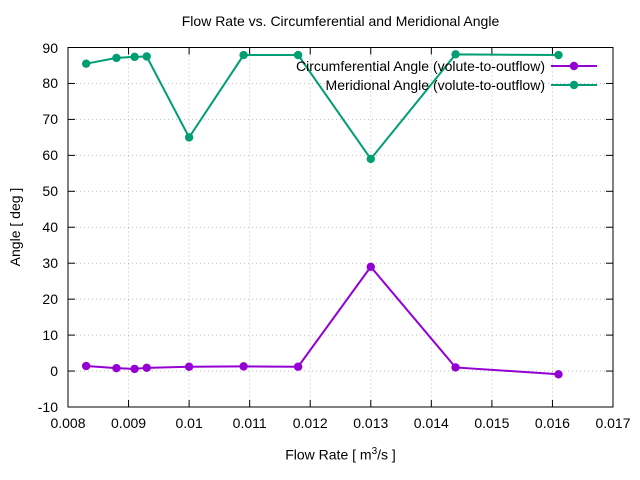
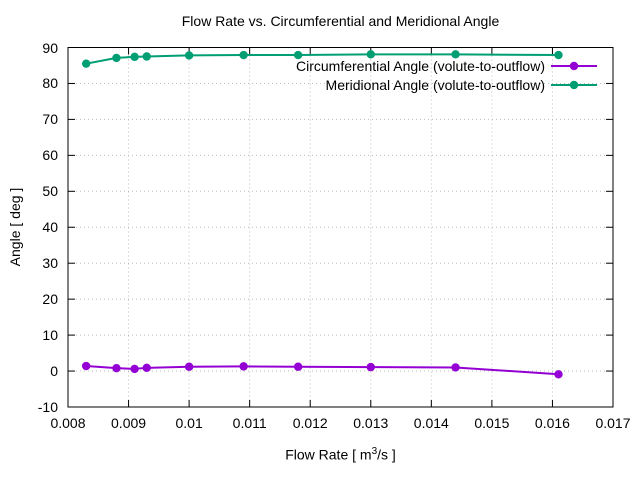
Meridional Angle (volute-to-outflow)/0.01: 65 -> 88
Circumferential Angle (volute-to-outflow)/0.013: 29 -> 1
Meridional Angle (volute-to-outflow)/0.013: 59 -> 88
